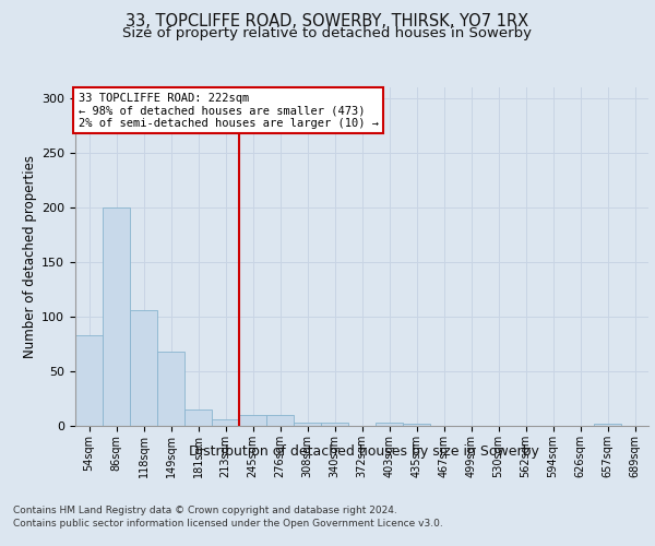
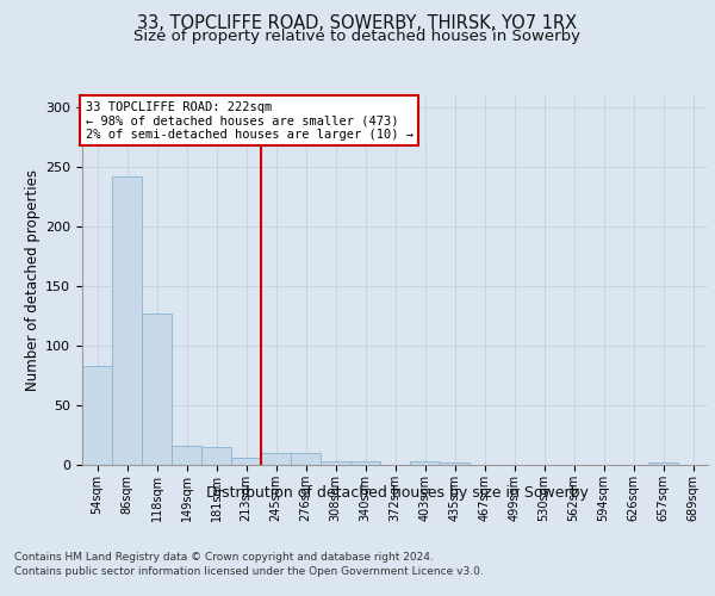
86sqm: 200 -> 242
118sqm: 106 -> 127
149sqm: 68 -> 16
